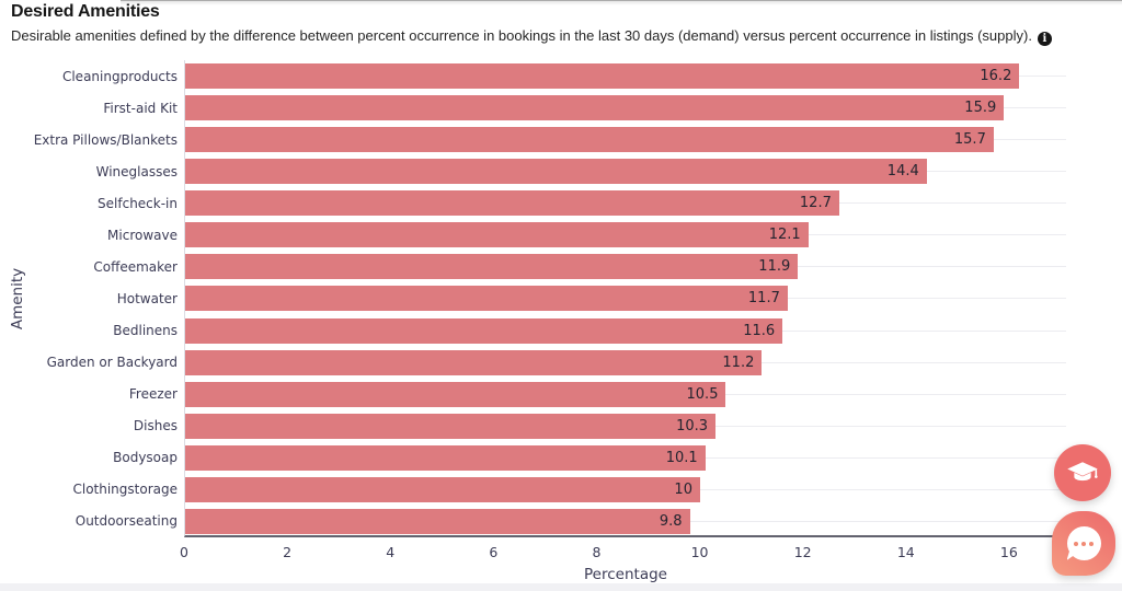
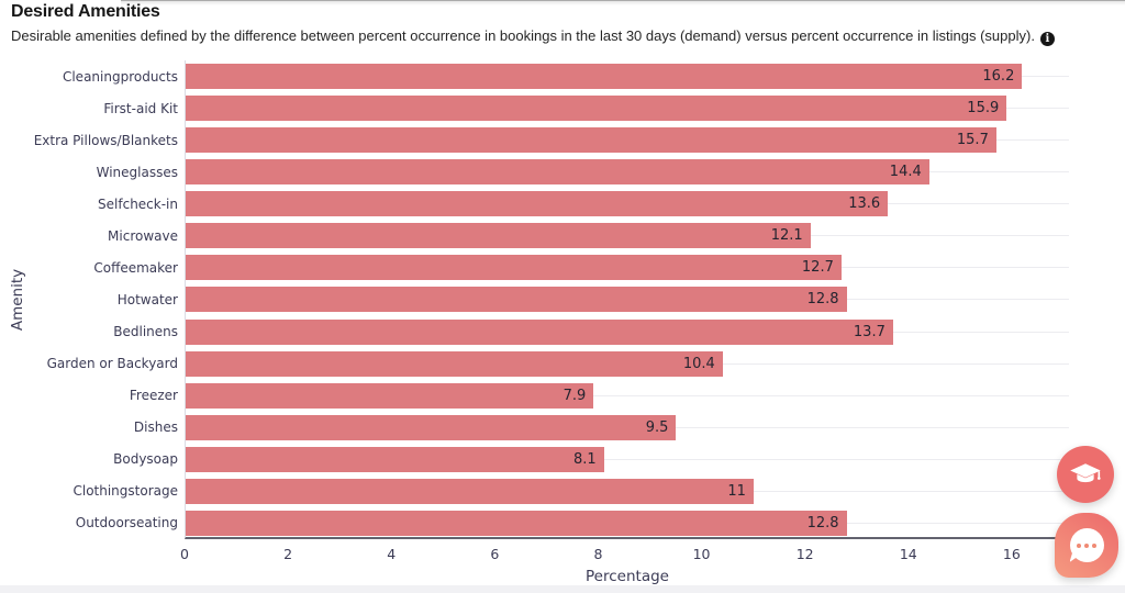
Selfcheck-in: 12.7 -> 13.6
Coffeemaker: 11.9 -> 12.7
Hotwater: 11.7 -> 12.8
Bedlinens: 11.6 -> 13.7
Garden or Backyard: 11.2 -> 10.4
Freezer: 10.5 -> 7.9
Dishes: 10.3 -> 9.5
Bodysoap: 10.1 -> 8.1
Clothingstorage: 10 -> 11
Outdoorseating: 9.8 -> 12.8
